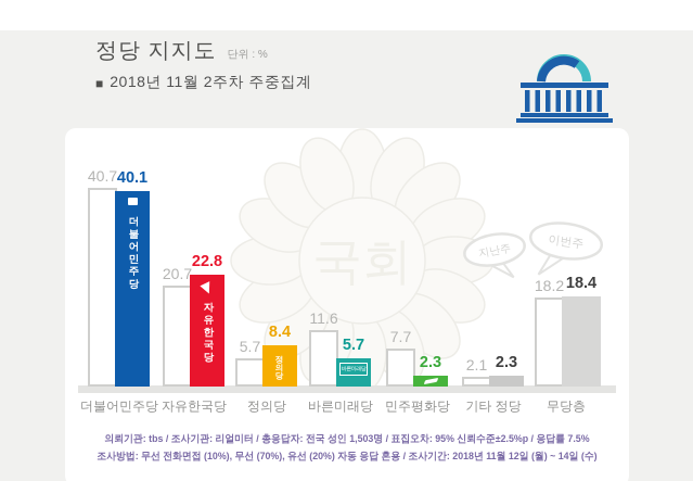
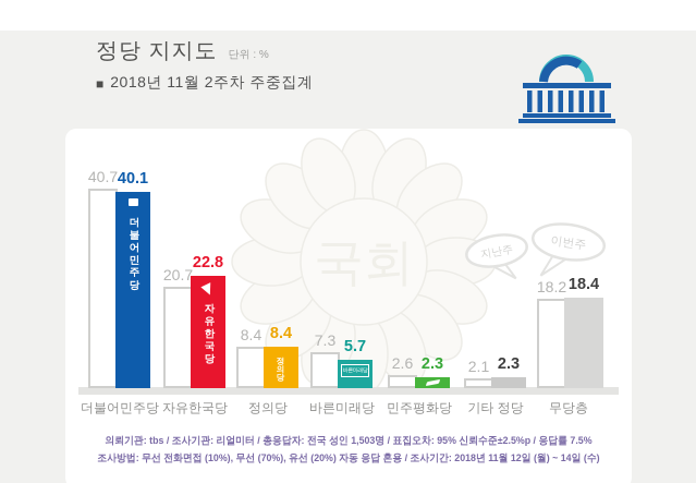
지난주/정의당: 5.7 -> 8.4
지난주/바른미래당: 11.6 -> 7.3
지난주/민주평화당: 7.7 -> 2.6
